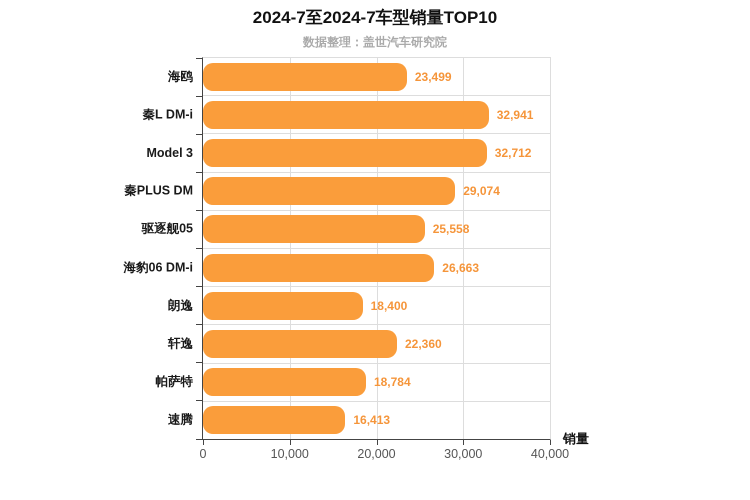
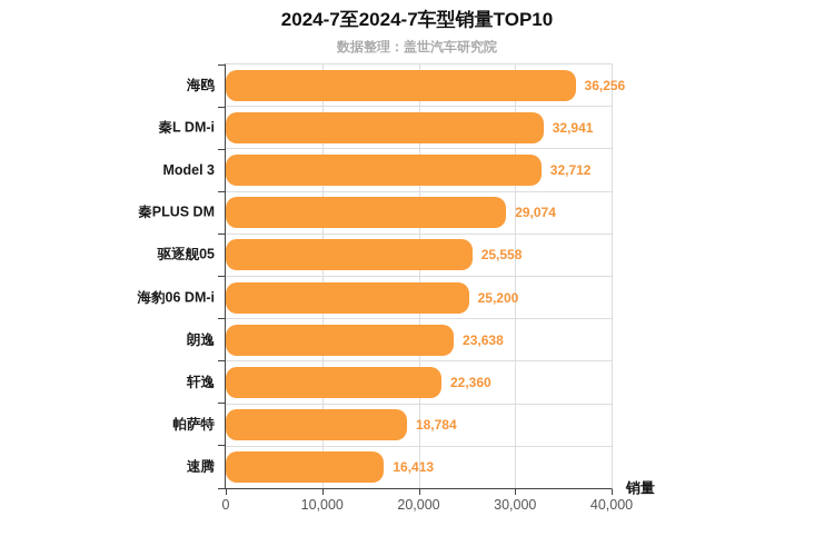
海鸥: 23,499 -> 36,256
海豹06 DM-i: 26,663 -> 25,200
朗逸: 18,400 -> 23,638
